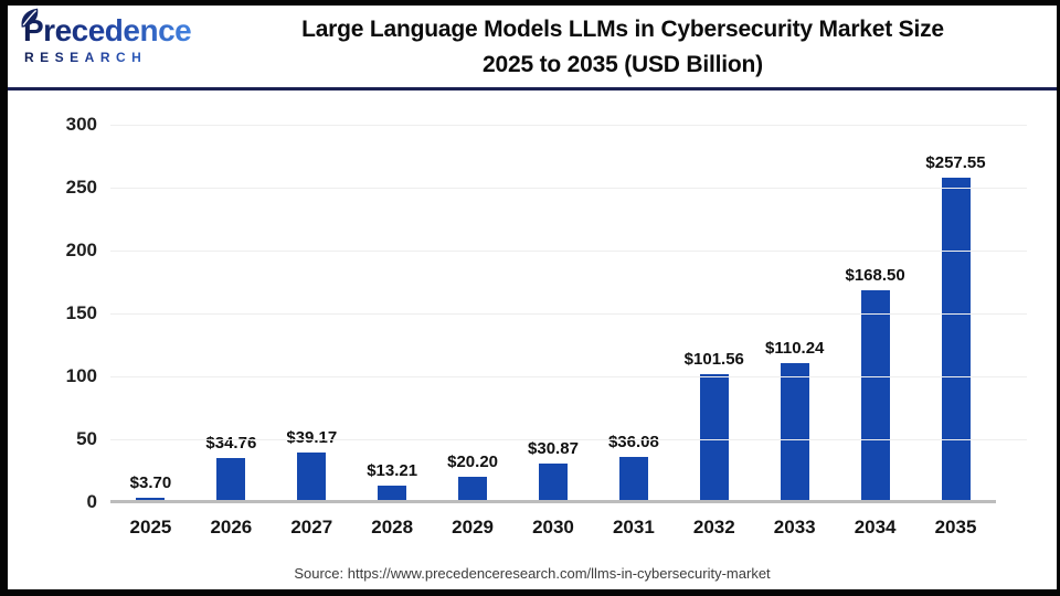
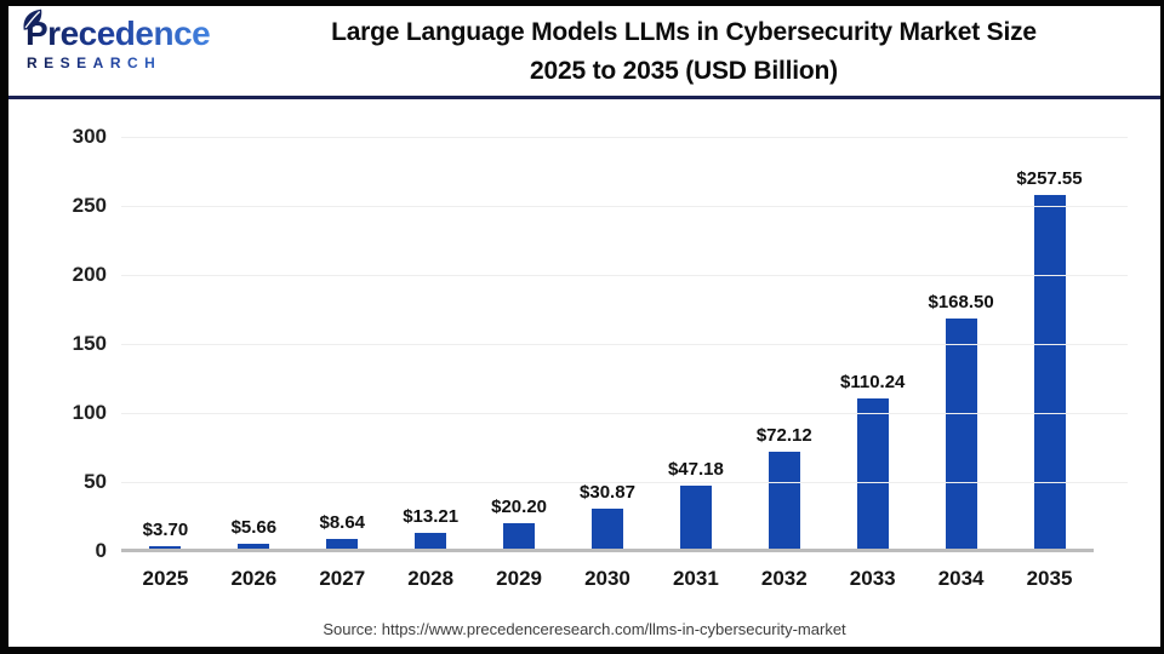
2026: $34.76 -> $5.66
2027: $39.17 -> $8.64
2031: $36.08 -> $47.18
2032: $101.56 -> $72.12
